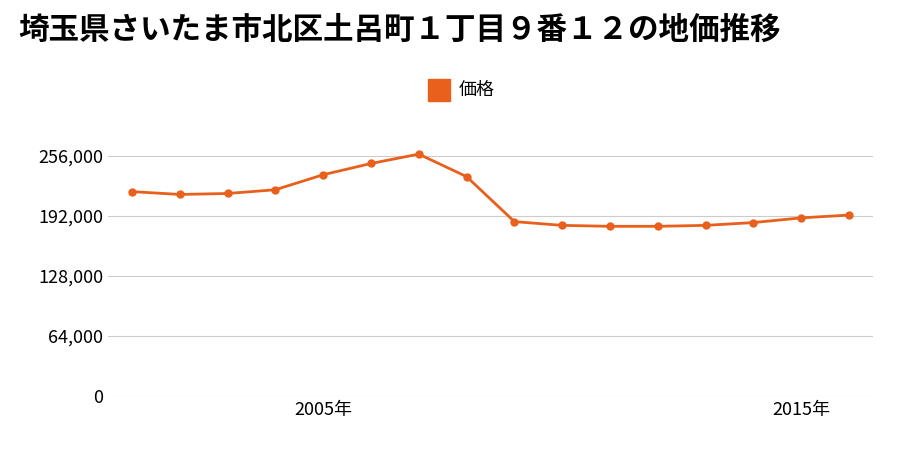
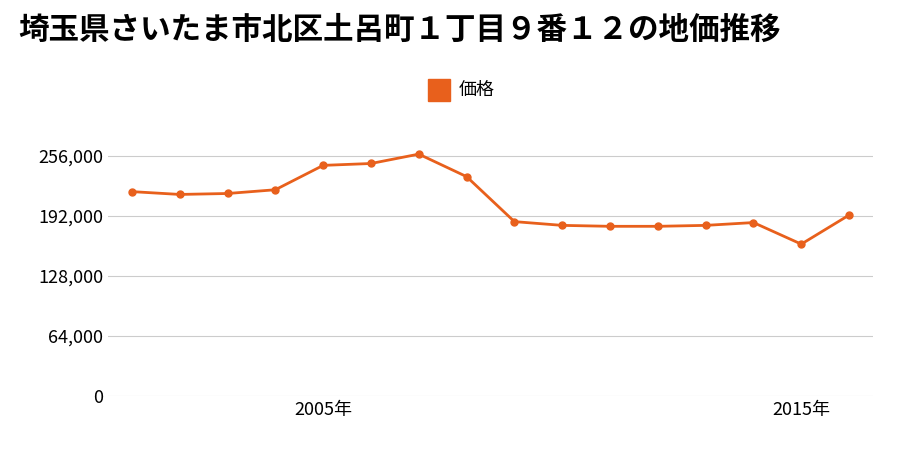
2005年: 236,000 -> 246,000
2015年: 190,000 -> 162,000
